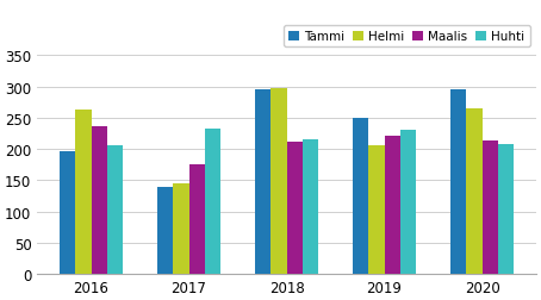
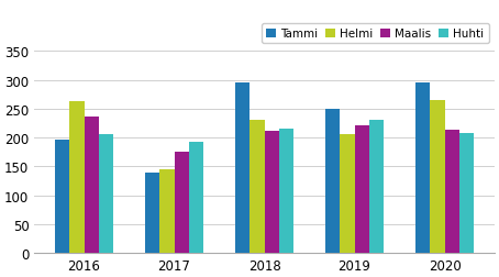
Huhti/2017: 232 -> 192
Helmi/2018: 298 -> 231
